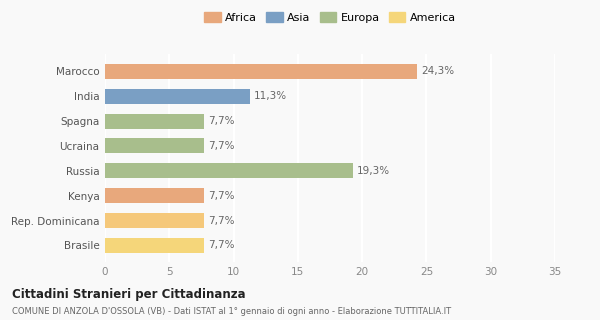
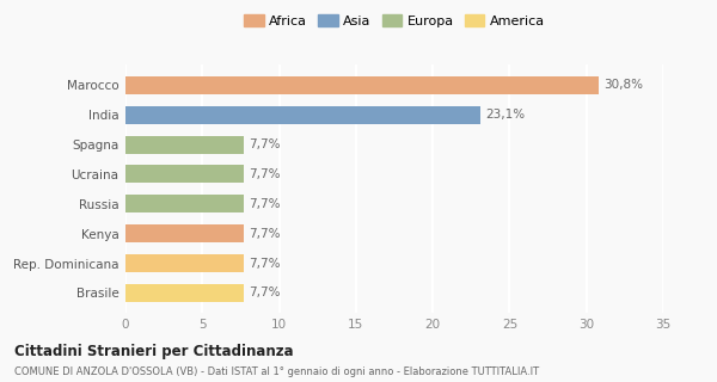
Marocco: 24,3% -> 30,8%
India: 11,3% -> 23,1%
Russia: 19,3% -> 7,7%
